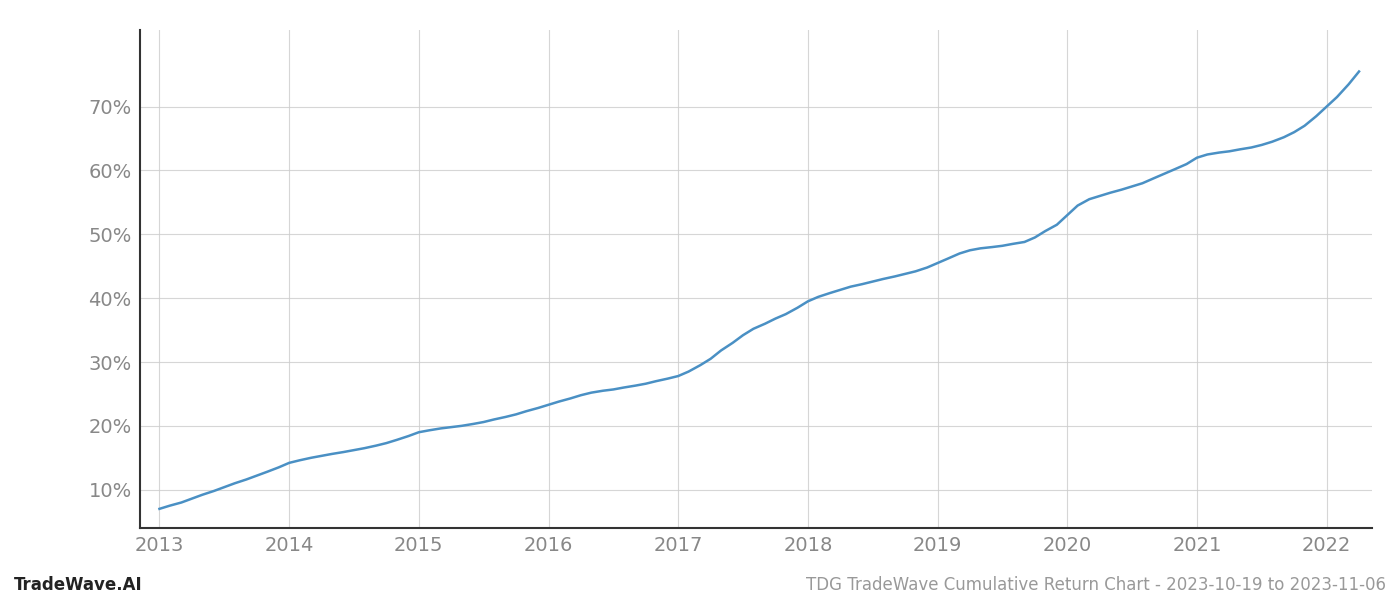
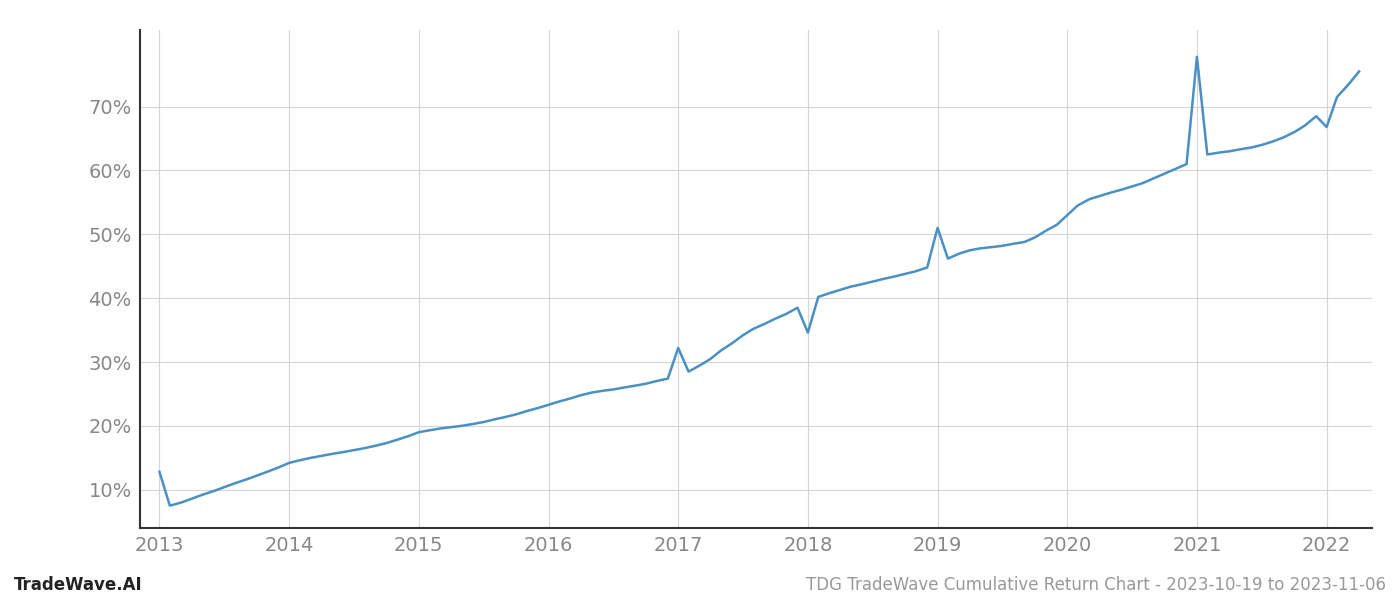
2013: 7.0% -> 12.8%
2017: 27.8% -> 32.2%
2018: 39.5% -> 34.6%
2019: 45.5% -> 51.0%
2021: 62.0% -> 77.8%
2022: 70.0% -> 66.8%
